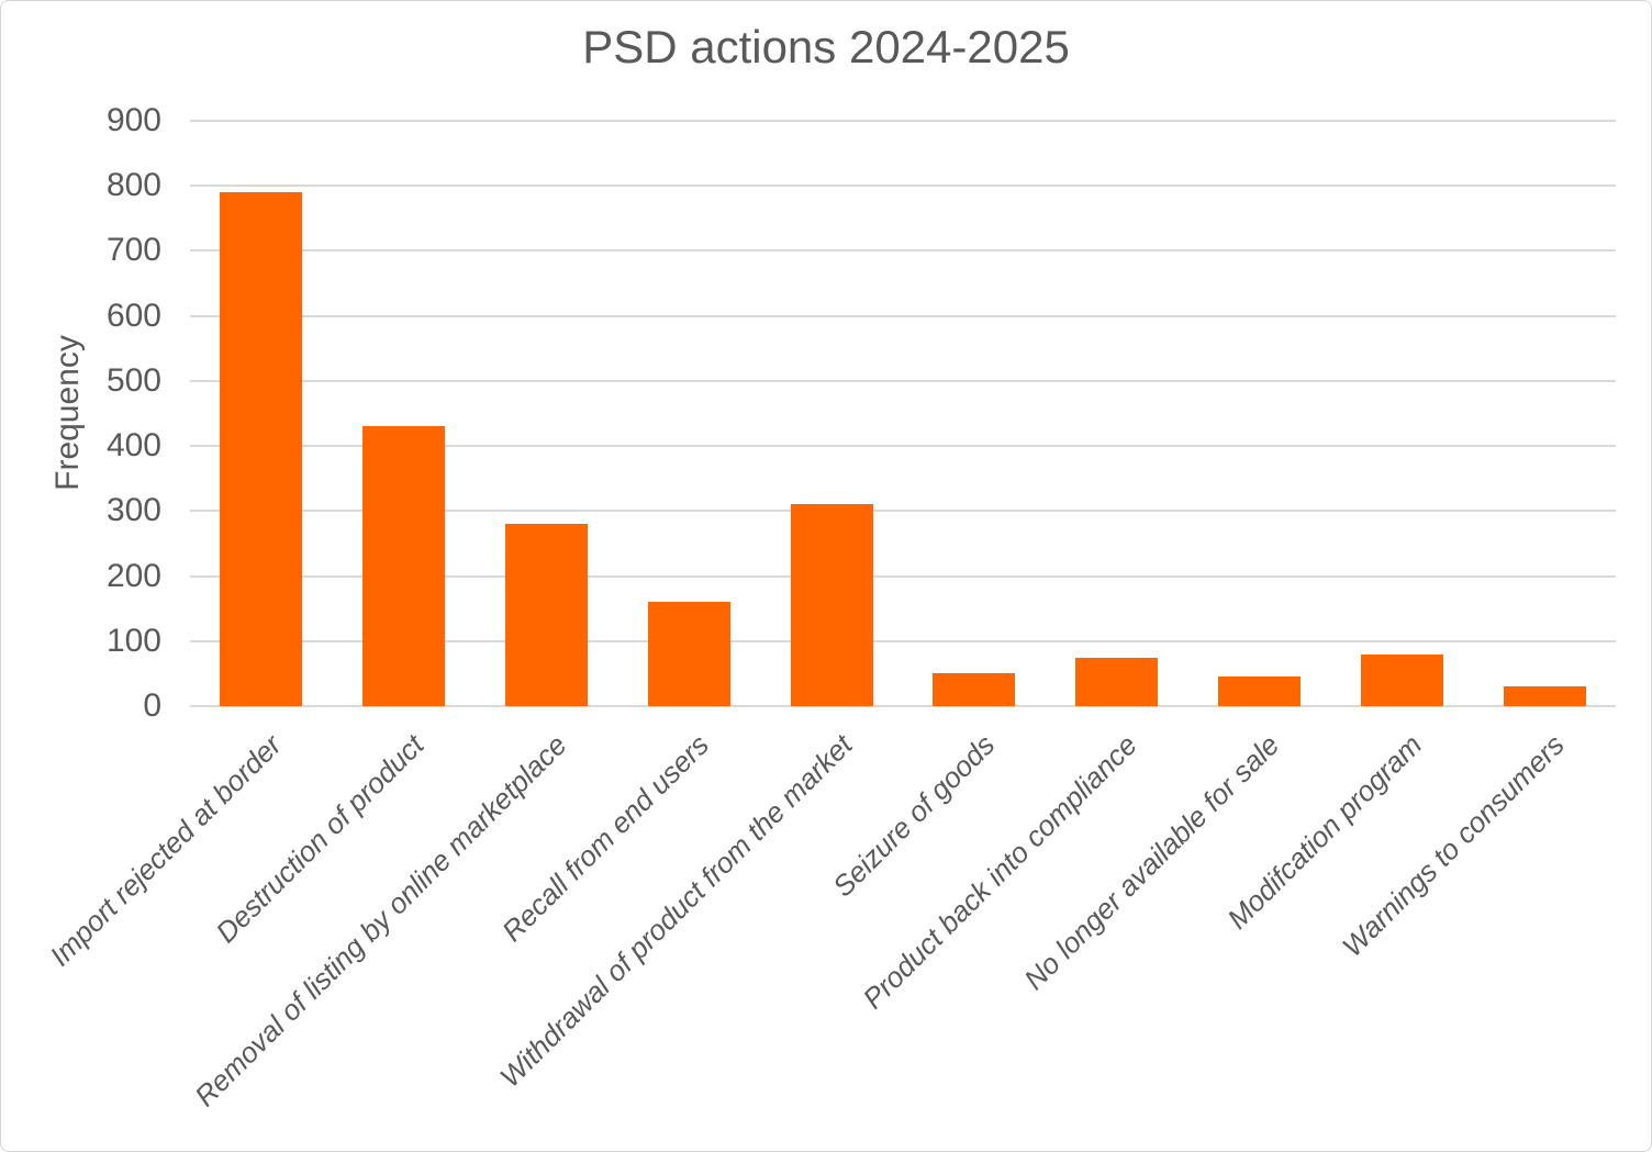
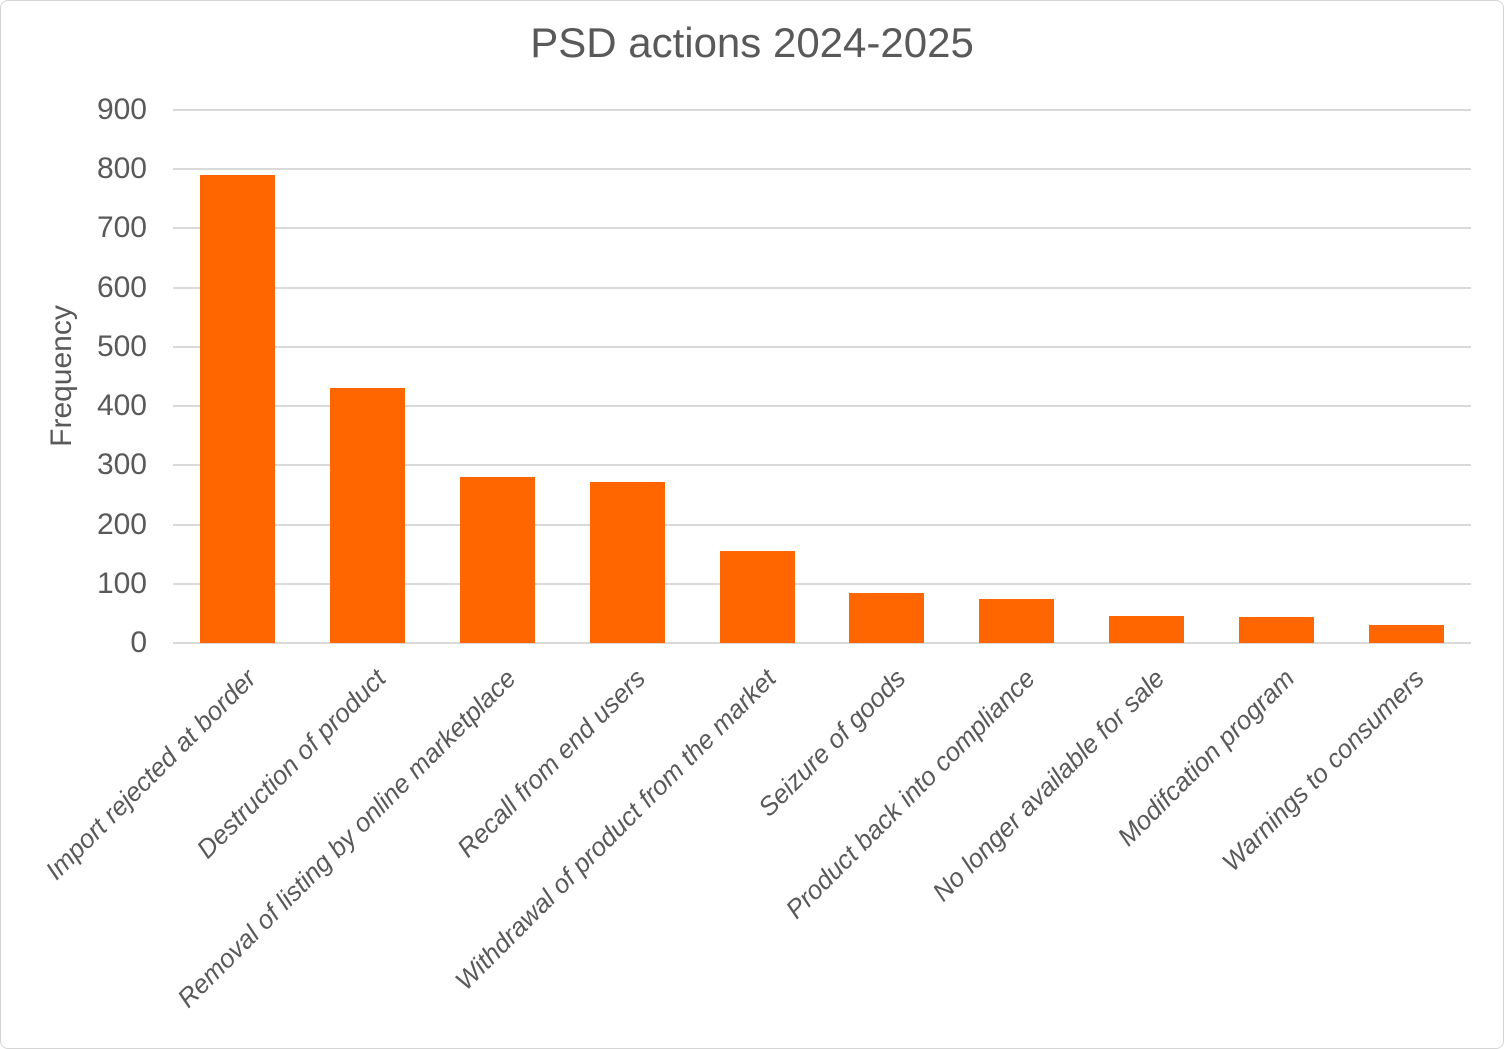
Recall from end users: 160 -> 270
Withdrawal of product from the market: 310 -> 160
Seizure of goods: 50 -> 80
Modifcation program: 80 -> 40
